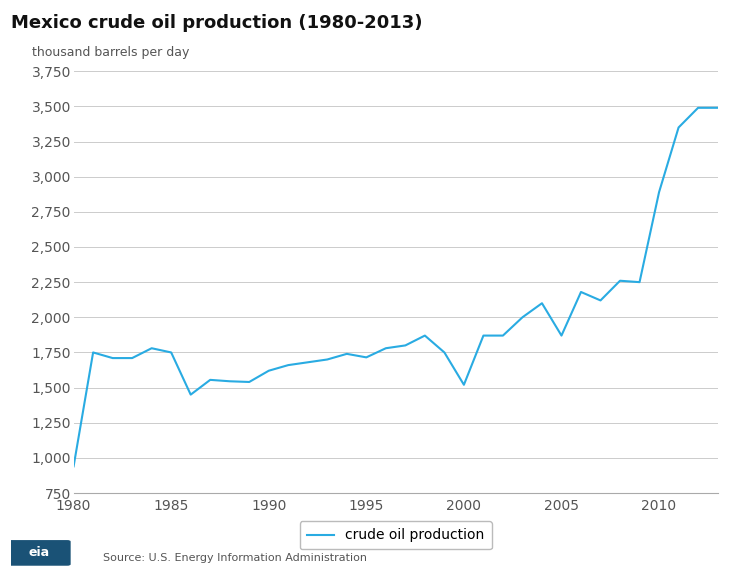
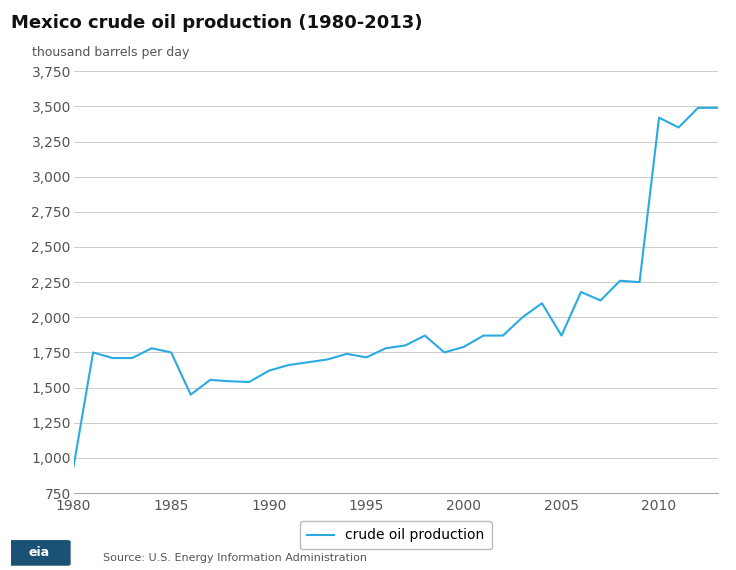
2000: 1,520 -> 1,790
2010: 2,890 -> 3,420
